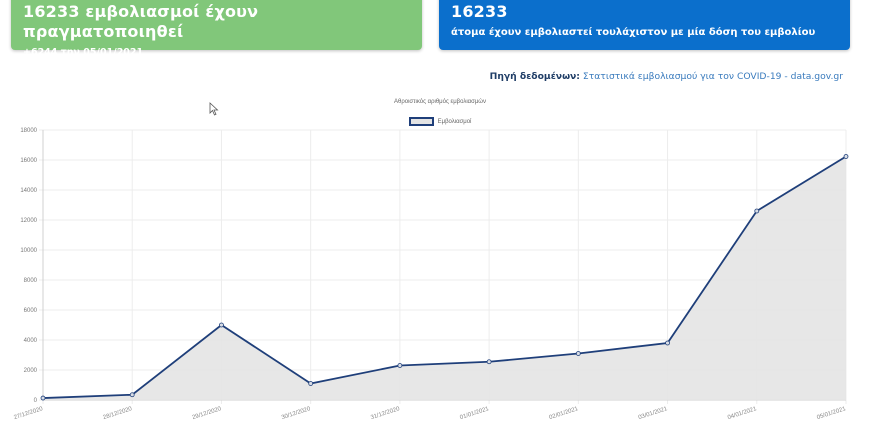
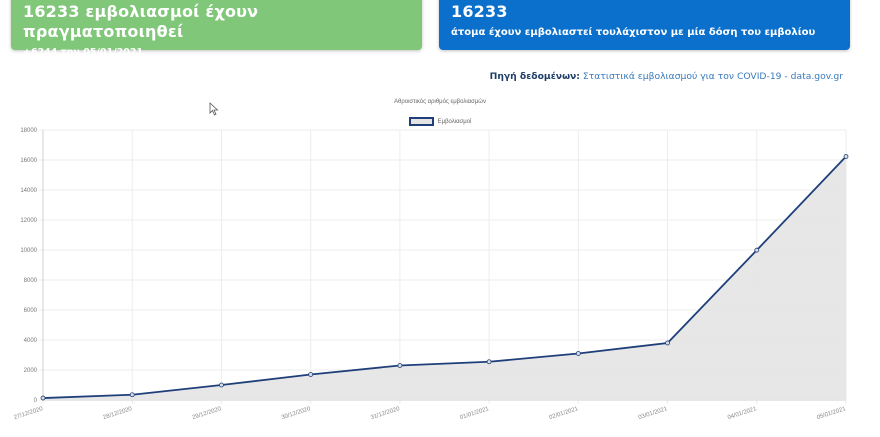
29/12/2020: 5000 -> 1000
30/12/2020: 1100 -> 1700
04/01/2021: 12600 -> 10000
